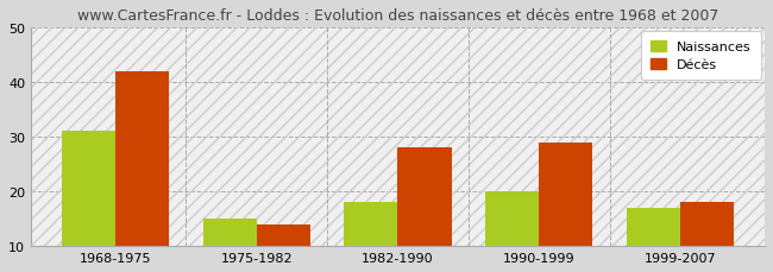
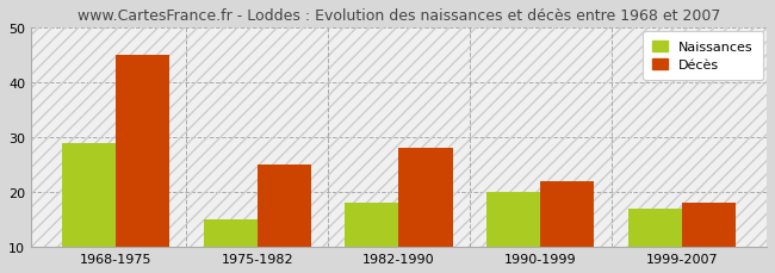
Naissances/1968-1975: 31 -> 29
Décès/1968-1975: 42 -> 45
Décès/1975-1982: 14 -> 25
Décès/1990-1999: 29 -> 22
